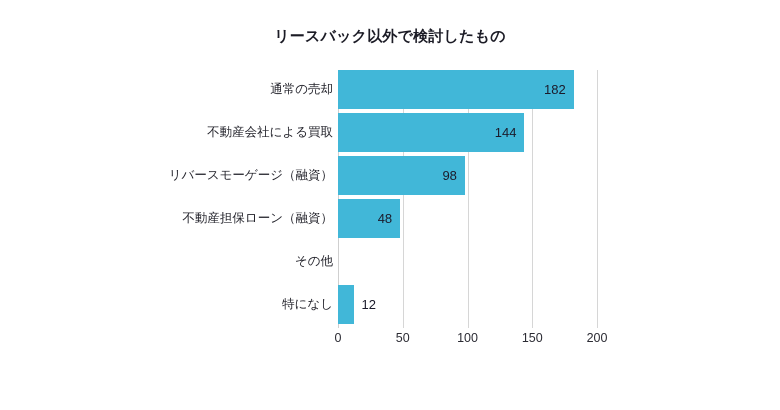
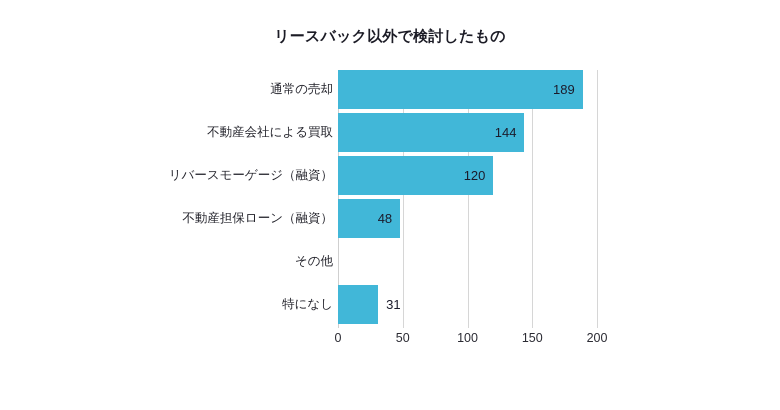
通常の売却: 182 -> 189
リバースモーゲージ（融資）: 98 -> 120
特になし: 12 -> 31
